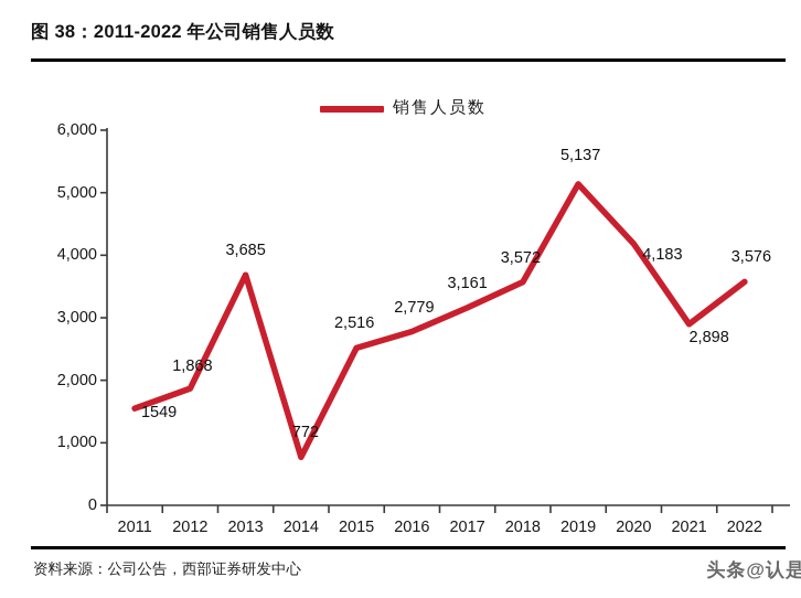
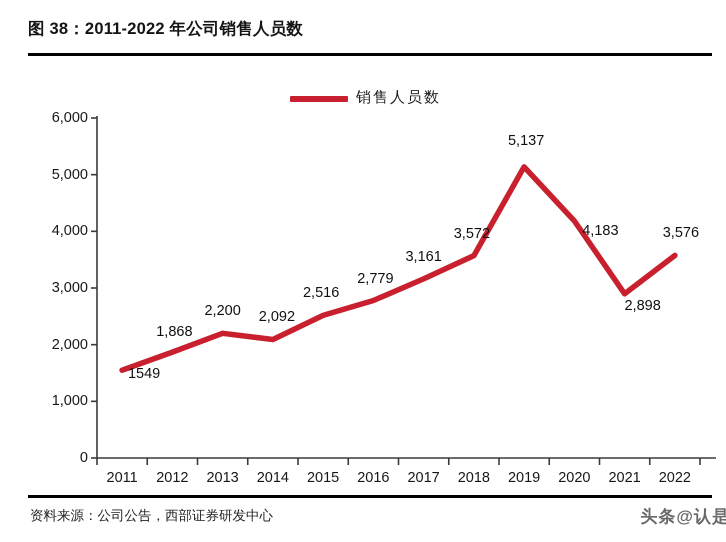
2013: 3,685 -> 2,200
2014: 772 -> 2,092
